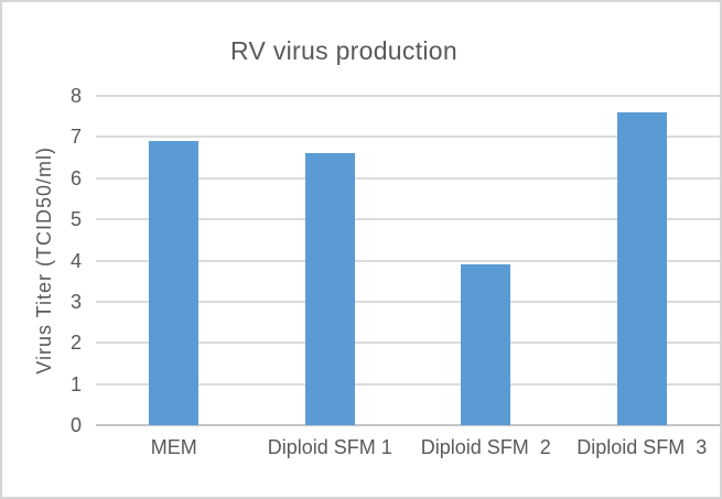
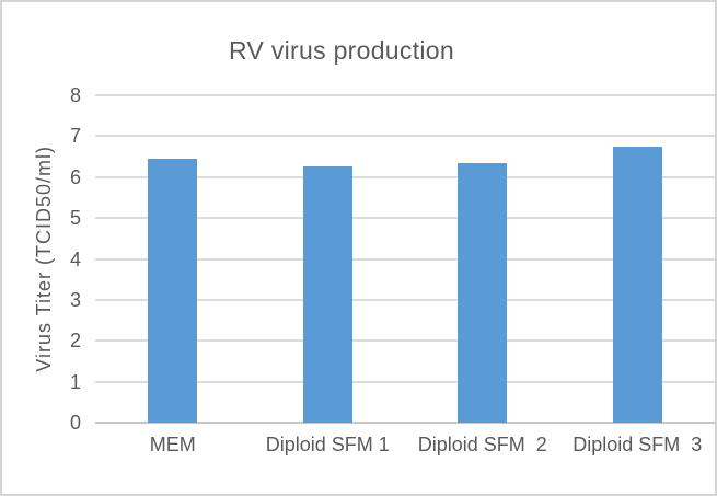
MEM: 6.9 -> 6.5
Diploid SFM 1: 6.6 -> 6.2
Diploid SFM 2: 3.9 -> 6.3
Diploid SFM 3: 7.6 -> 6.8
